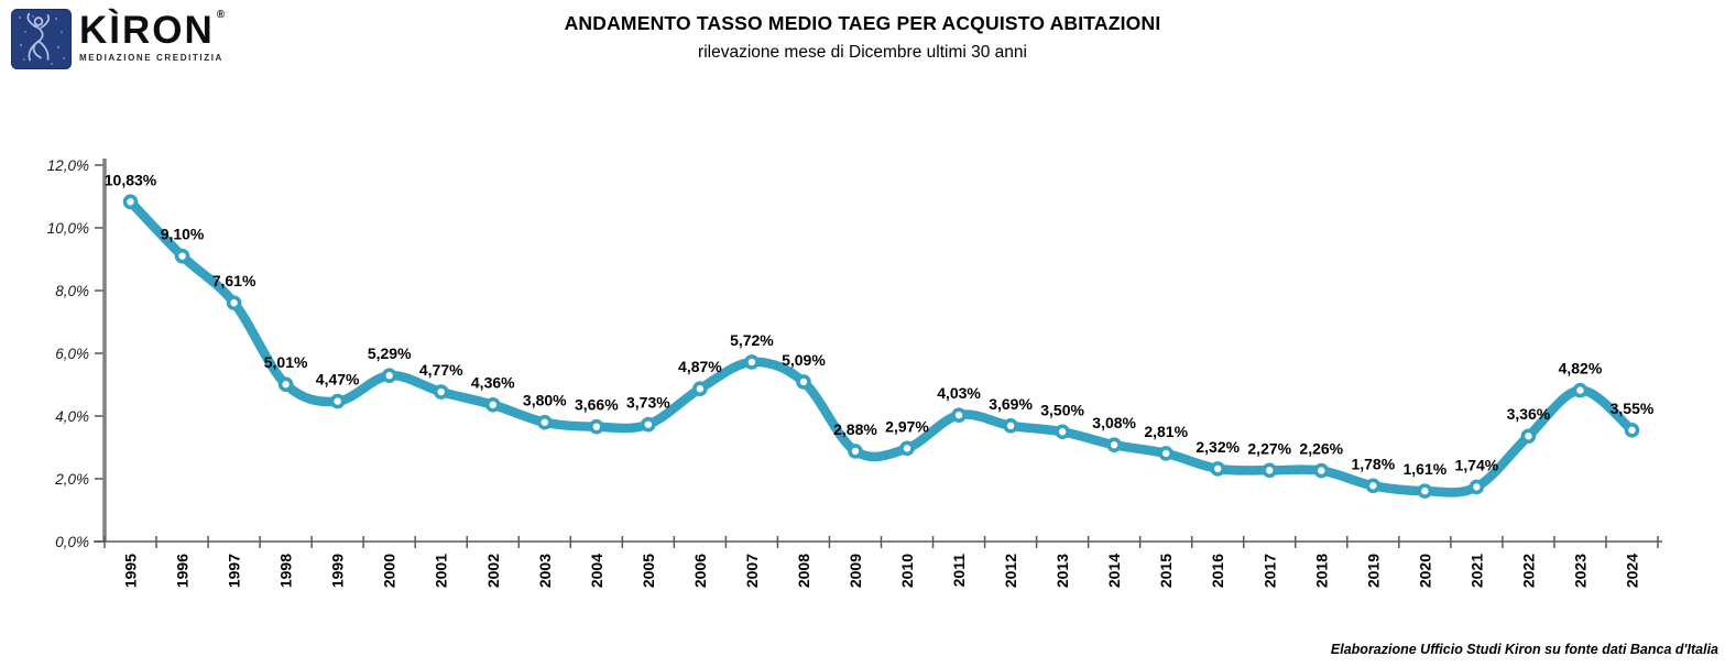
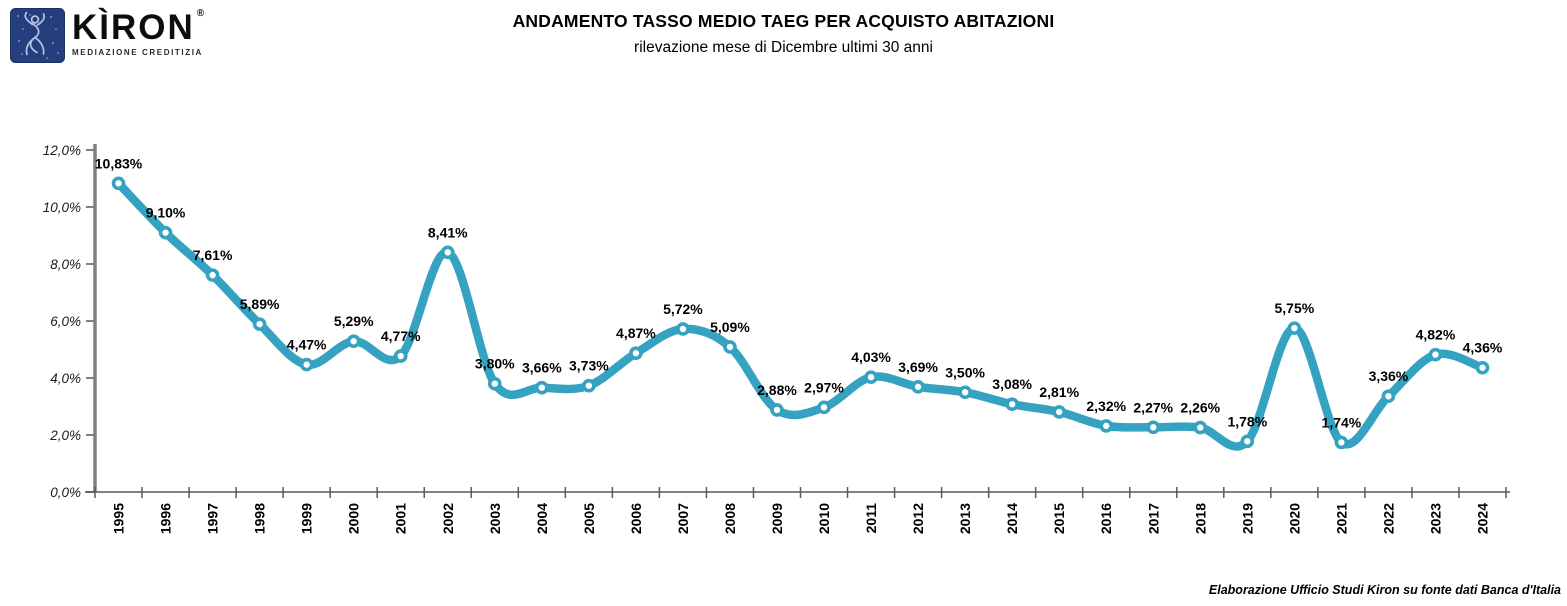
1998: 5,01% -> 5,89%
2002: 4,36% -> 8,41%
2020: 1,61% -> 5,75%
2024: 3,55% -> 4,36%
